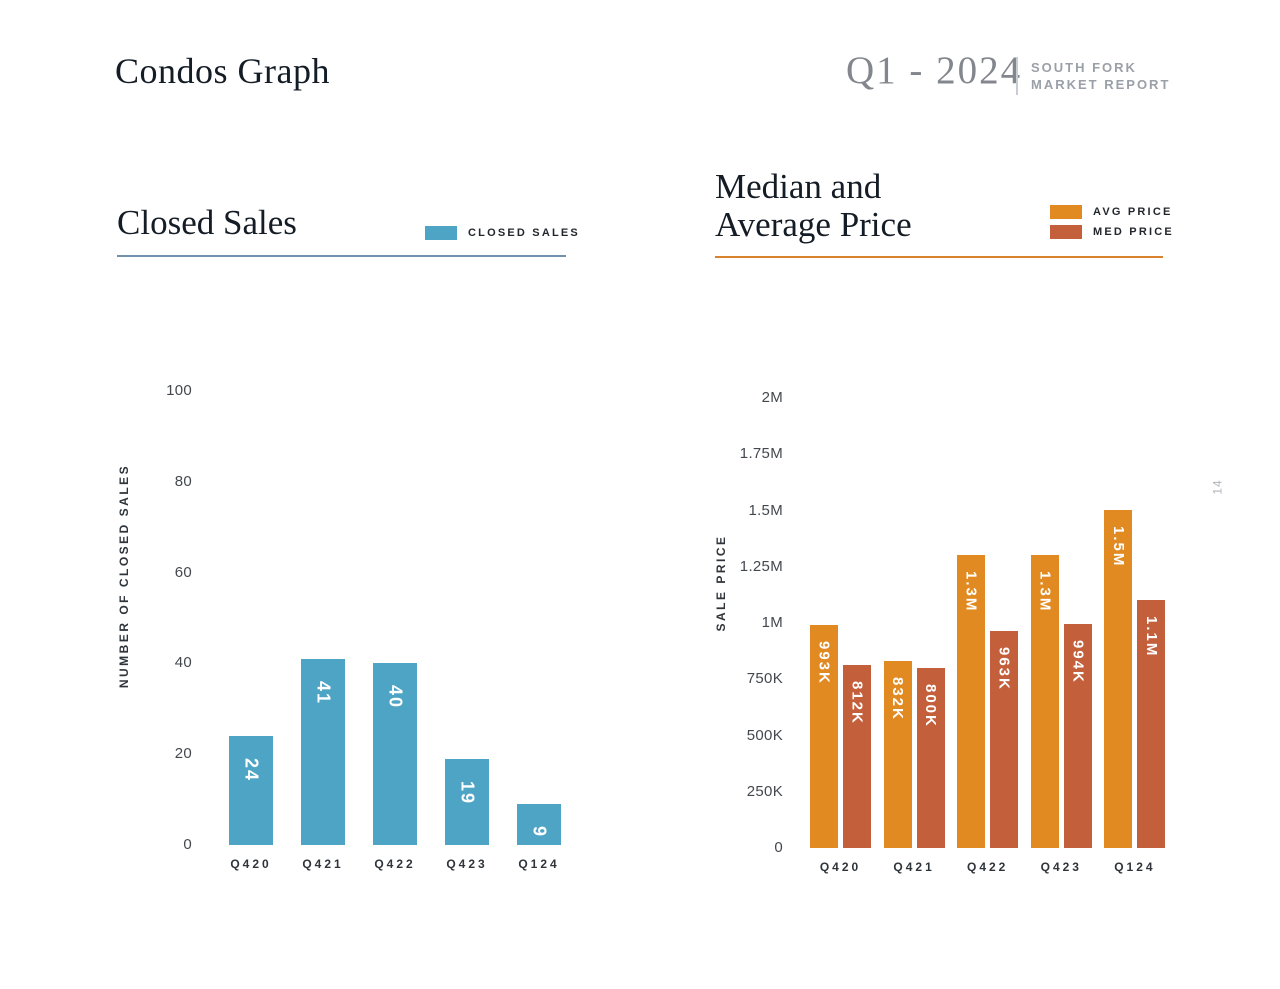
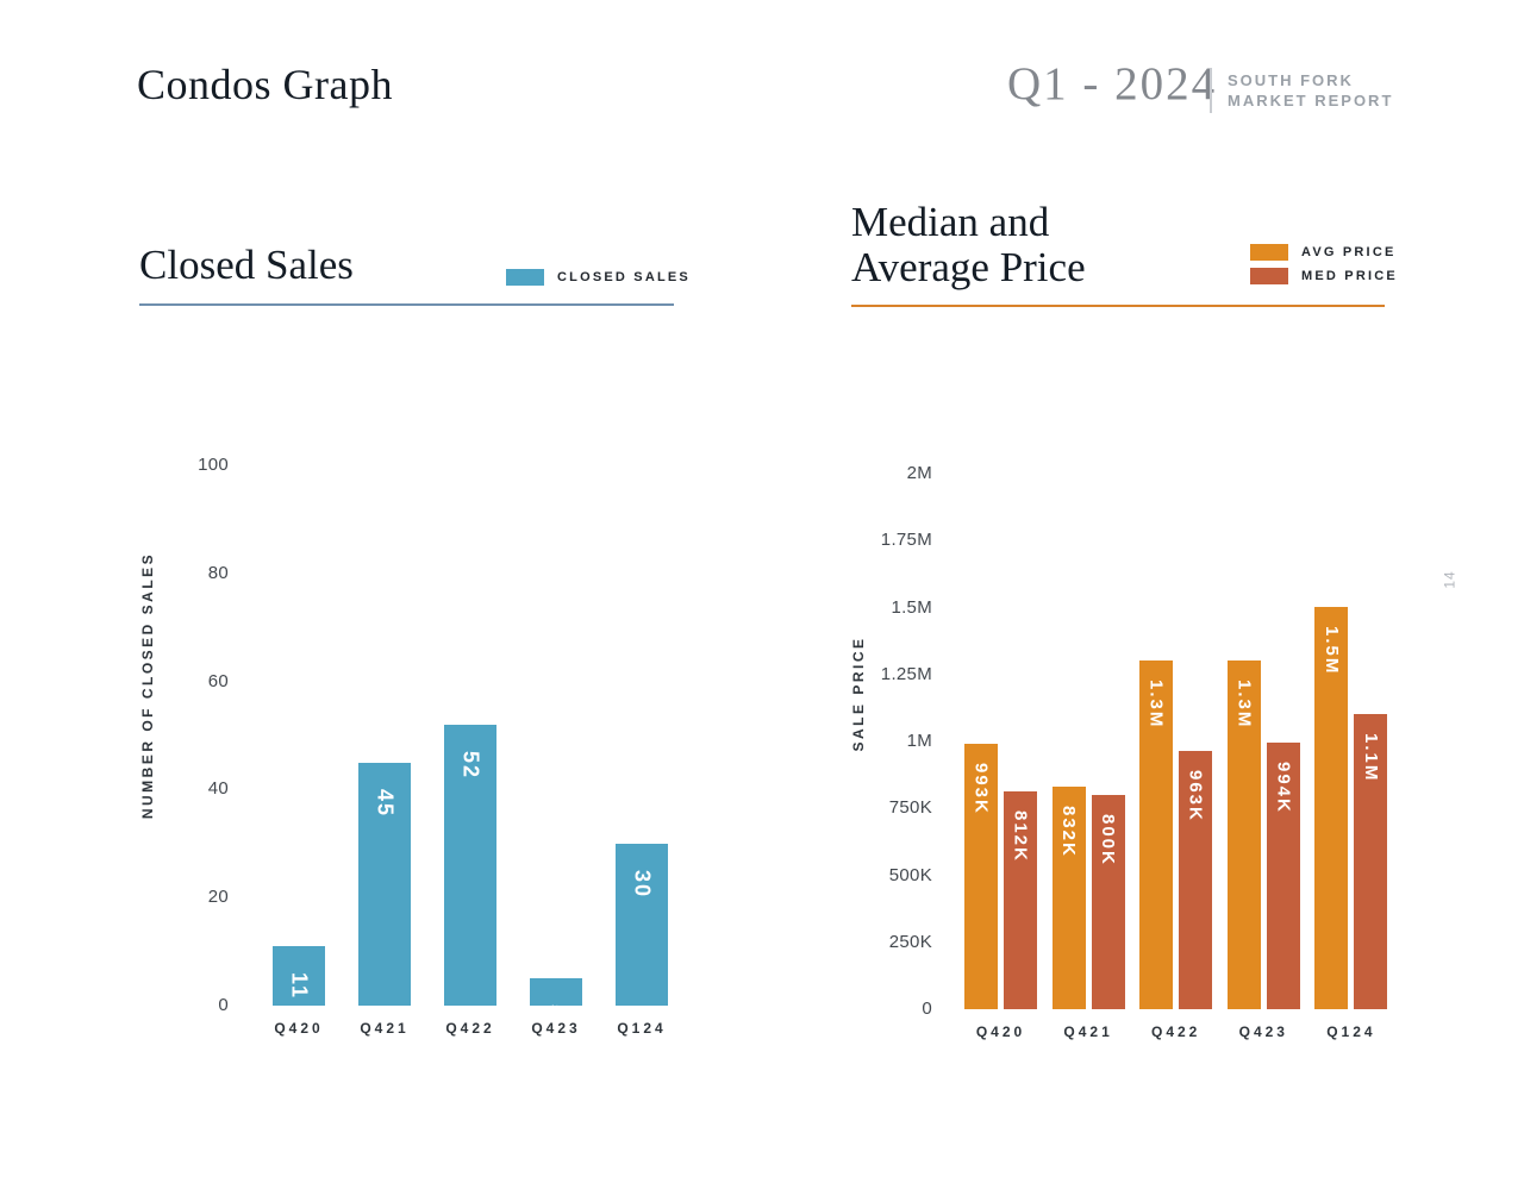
Closed Sales/Q420: 24 -> 11
Closed Sales/Q421: 41 -> 45
Closed Sales/Q422: 40 -> 52
Closed Sales/Q423: 19 -> 5
Closed Sales/Q124: 9 -> 30
